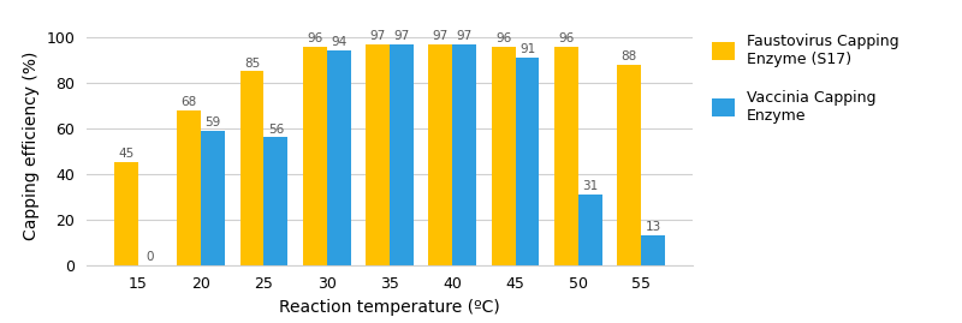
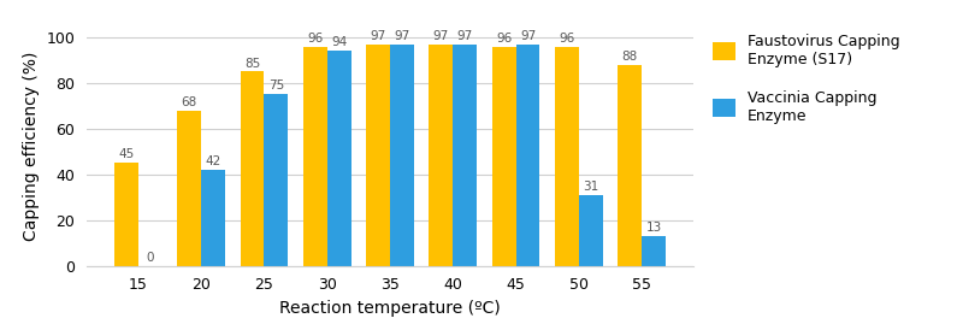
Vaccinia Capping Enzyme/20: 59 -> 42
Vaccinia Capping Enzyme/25: 56 -> 75
Vaccinia Capping Enzyme/45: 91 -> 97
